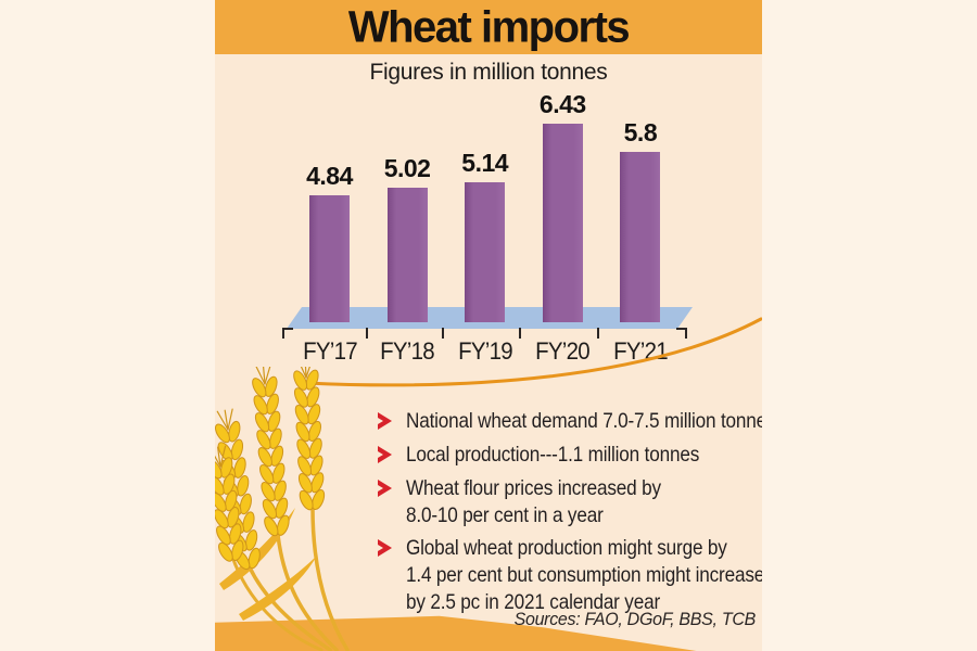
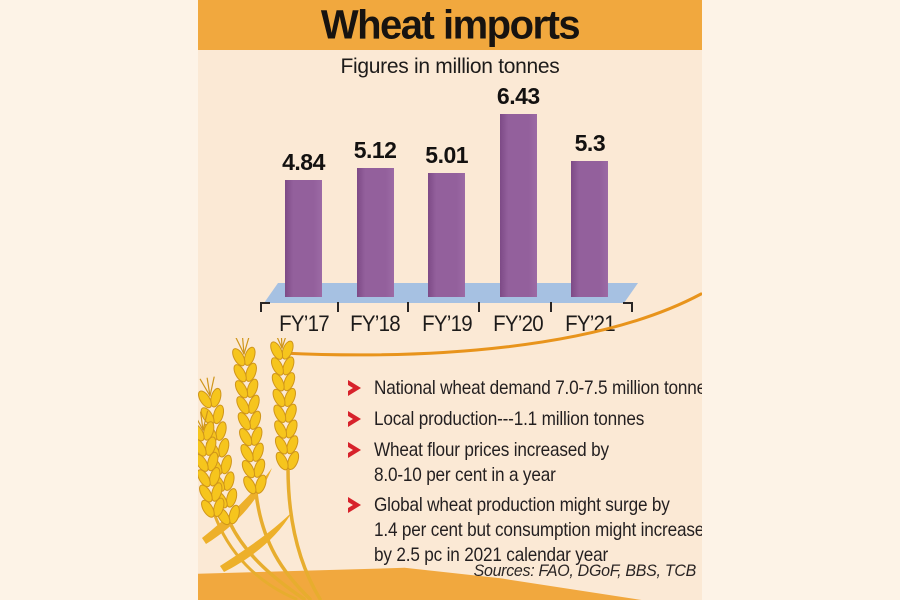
FY’18: 5.02 -> 5.12
FY’19: 5.14 -> 5.01
FY’21: 5.8 -> 5.3
